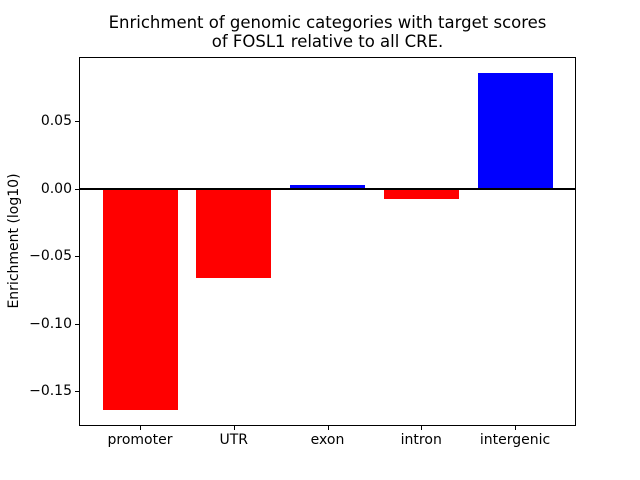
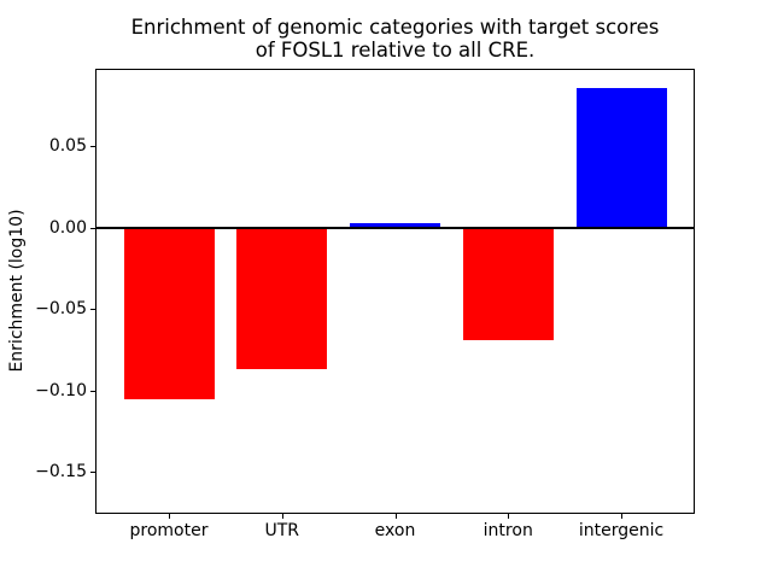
promoter: -0.164 -> -0.105
UTR: -0.066 -> -0.087
intron: -0.007 -> -0.069
